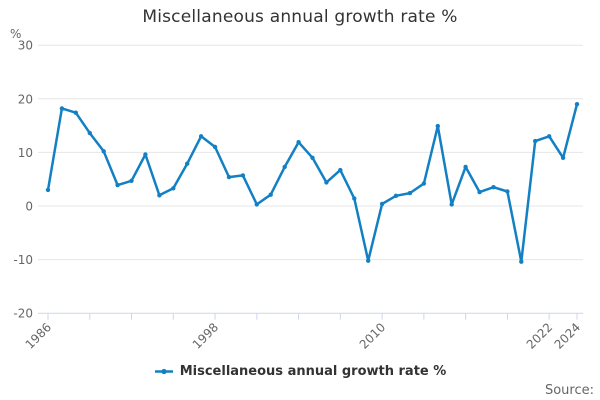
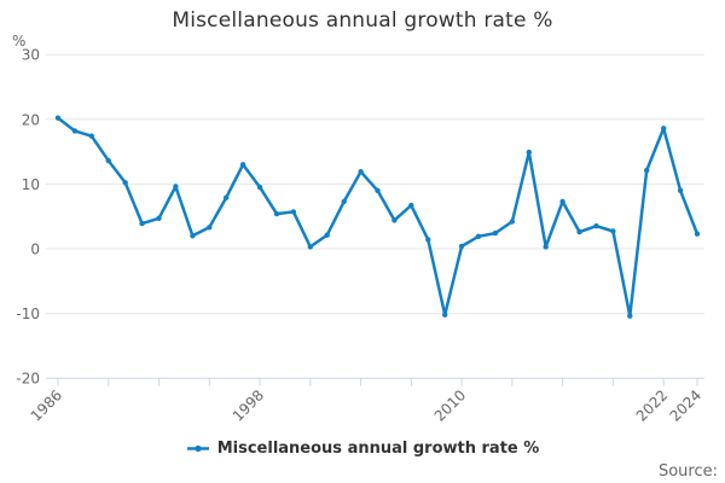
1986: 3 -> 20
1998: 11 -> 10
2022: 13 -> 19
2024: 19 -> 2
